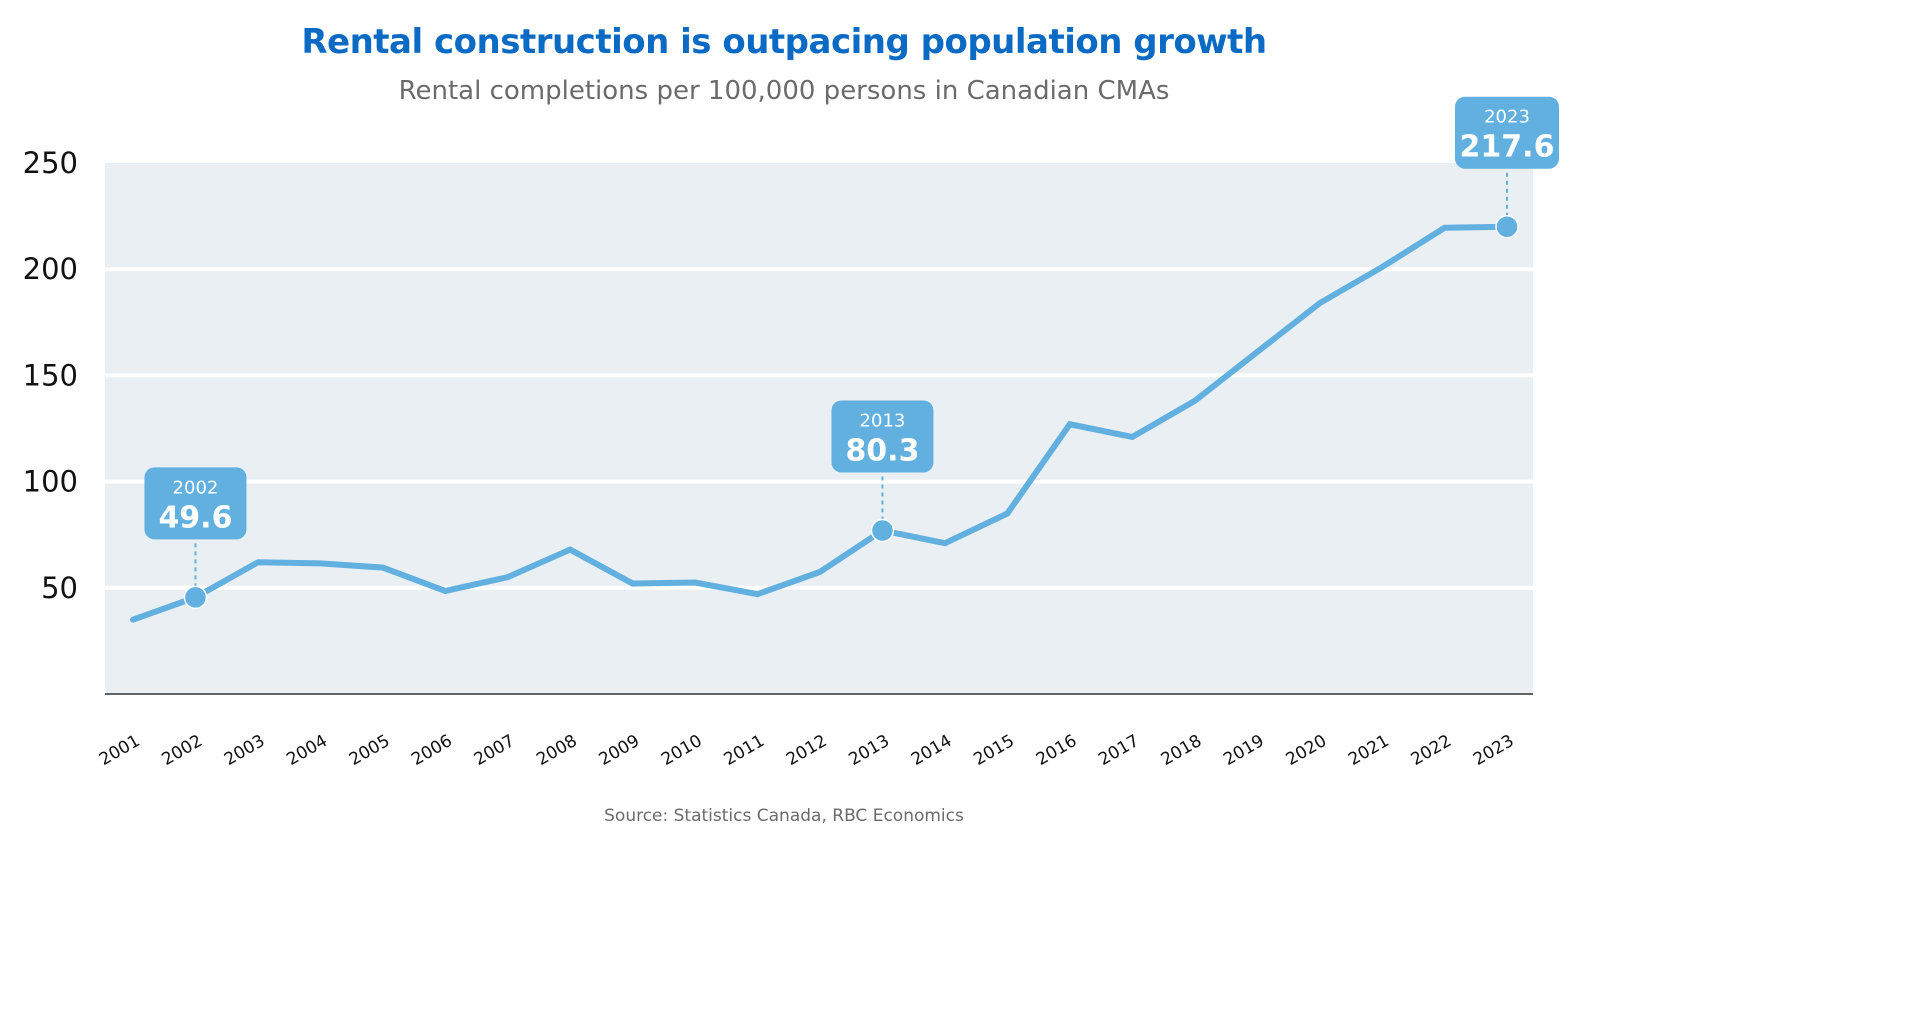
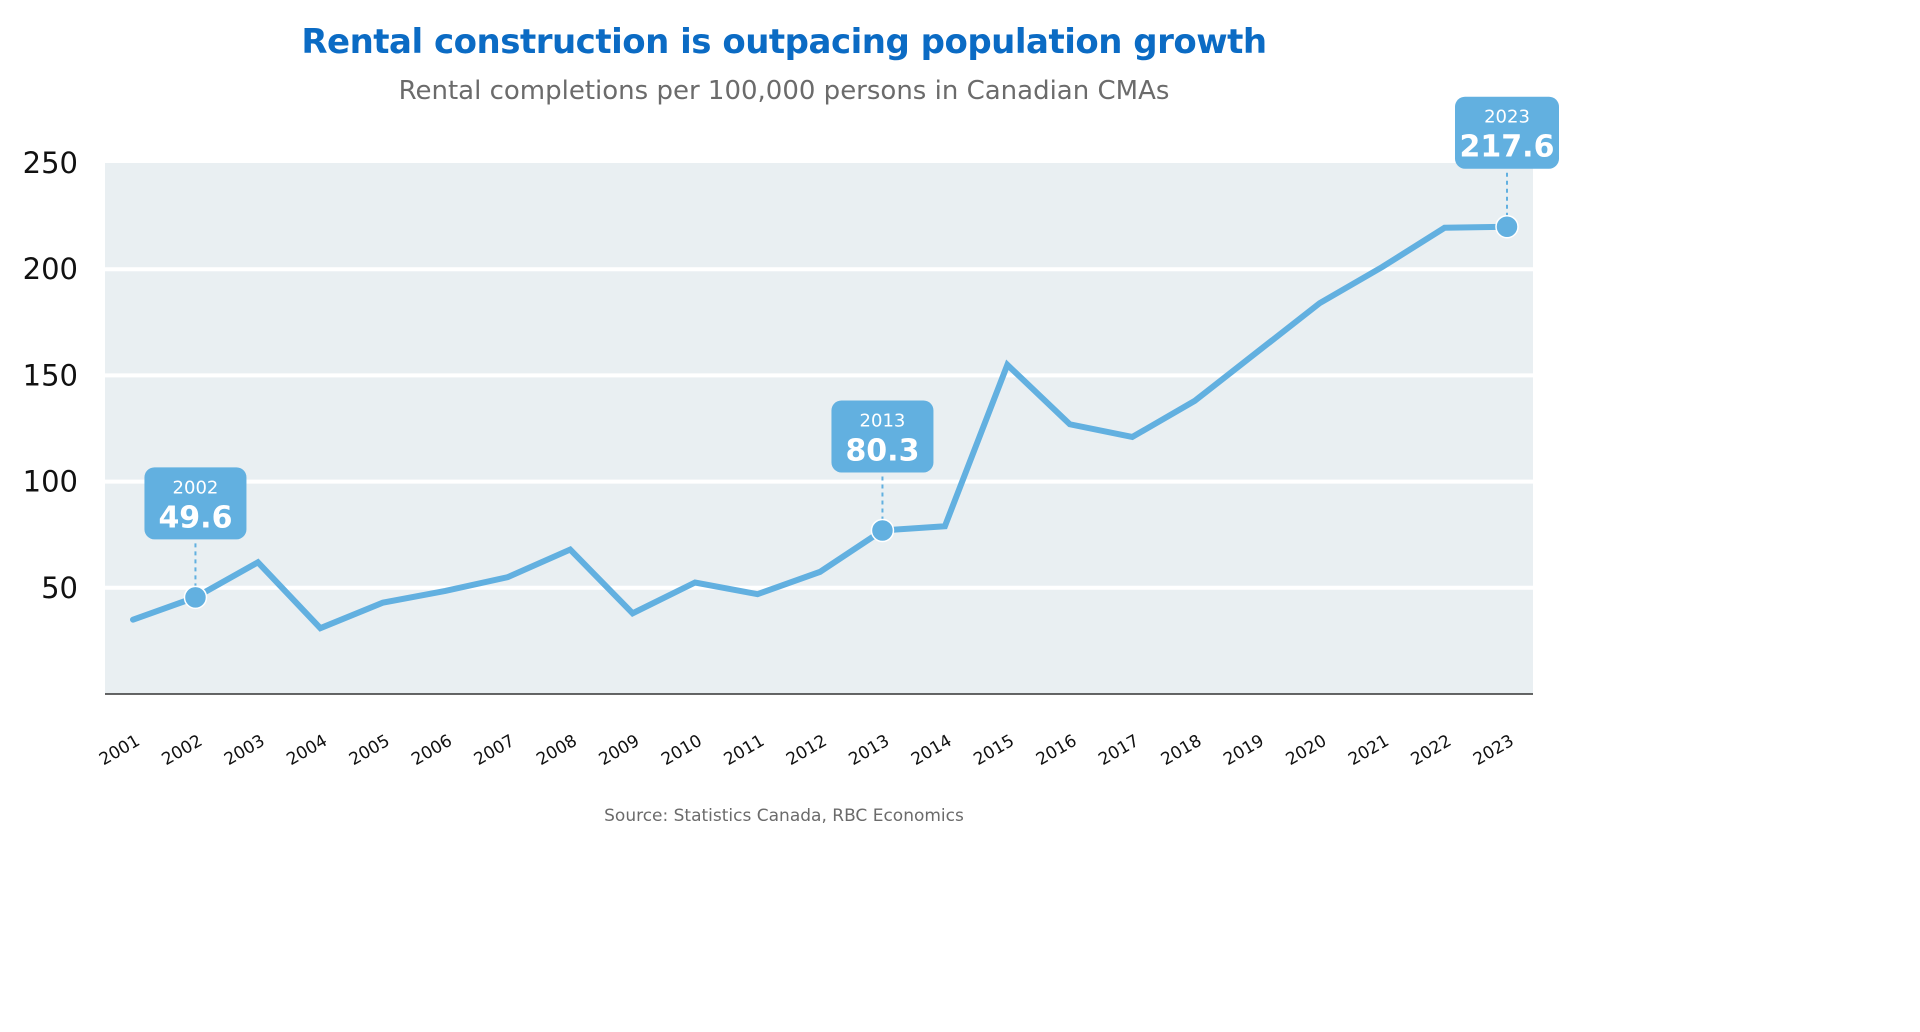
2004: 62 -> 31
2005: 60 -> 43
2009: 52 -> 38
2014: 71 -> 79
2015: 85 -> 155
